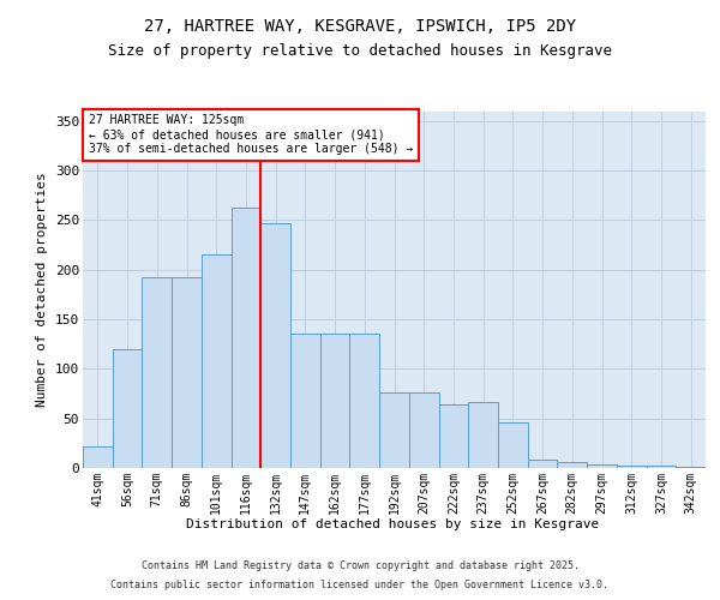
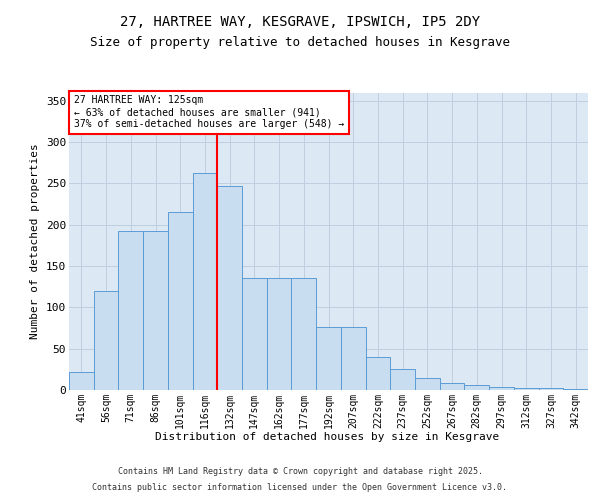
222sqm: 64 -> 40
237sqm: 66 -> 25
252sqm: 46 -> 14
